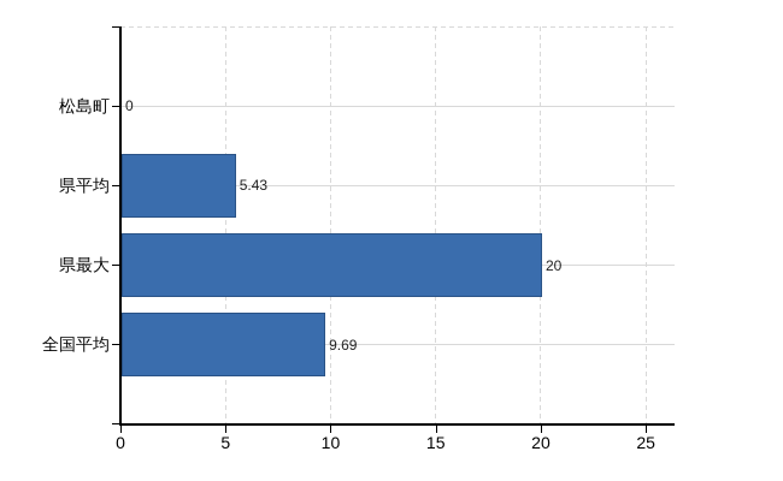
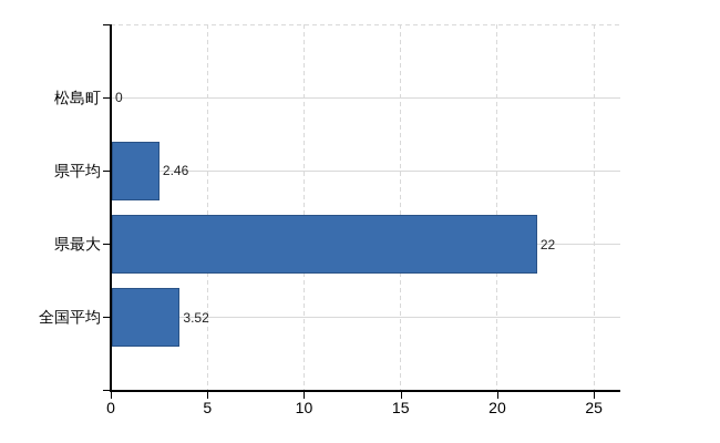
県平均: 5.43 -> 2.46
県最大: 20 -> 22
全国平均: 9.69 -> 3.52
